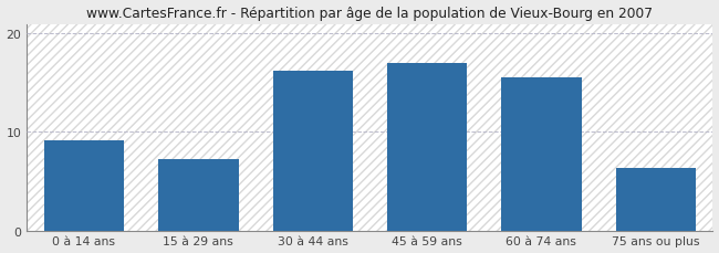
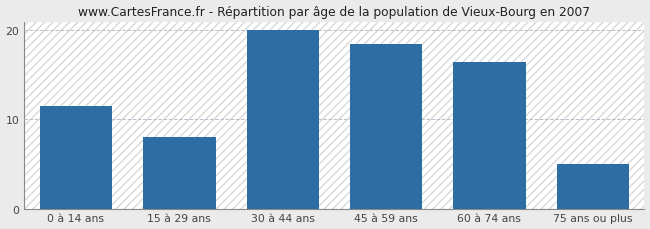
0 à 14 ans: 9.2 -> 11.5
15 à 29 ans: 7.2 -> 8.0
30 à 44 ans: 16.2 -> 20.0
45 à 59 ans: 17.0 -> 18.5
60 à 74 ans: 15.6 -> 16.5
75 ans ou plus: 6.4 -> 5.0
